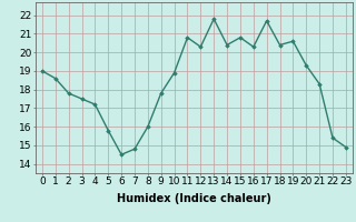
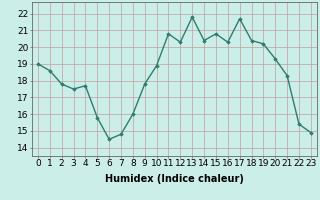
4: 17.2 -> 17.7
19: 20.6 -> 20.2
